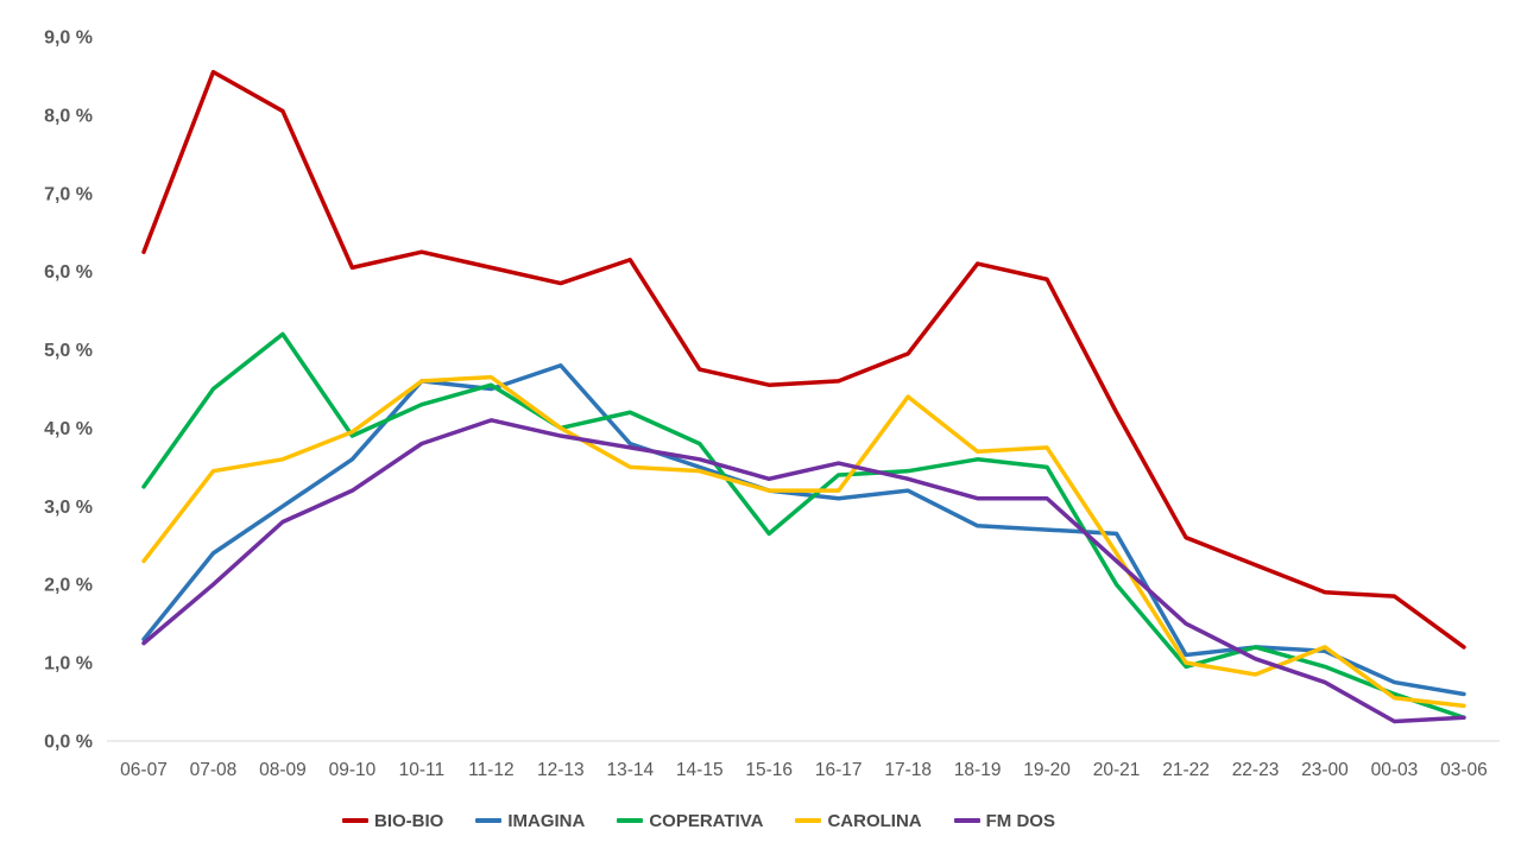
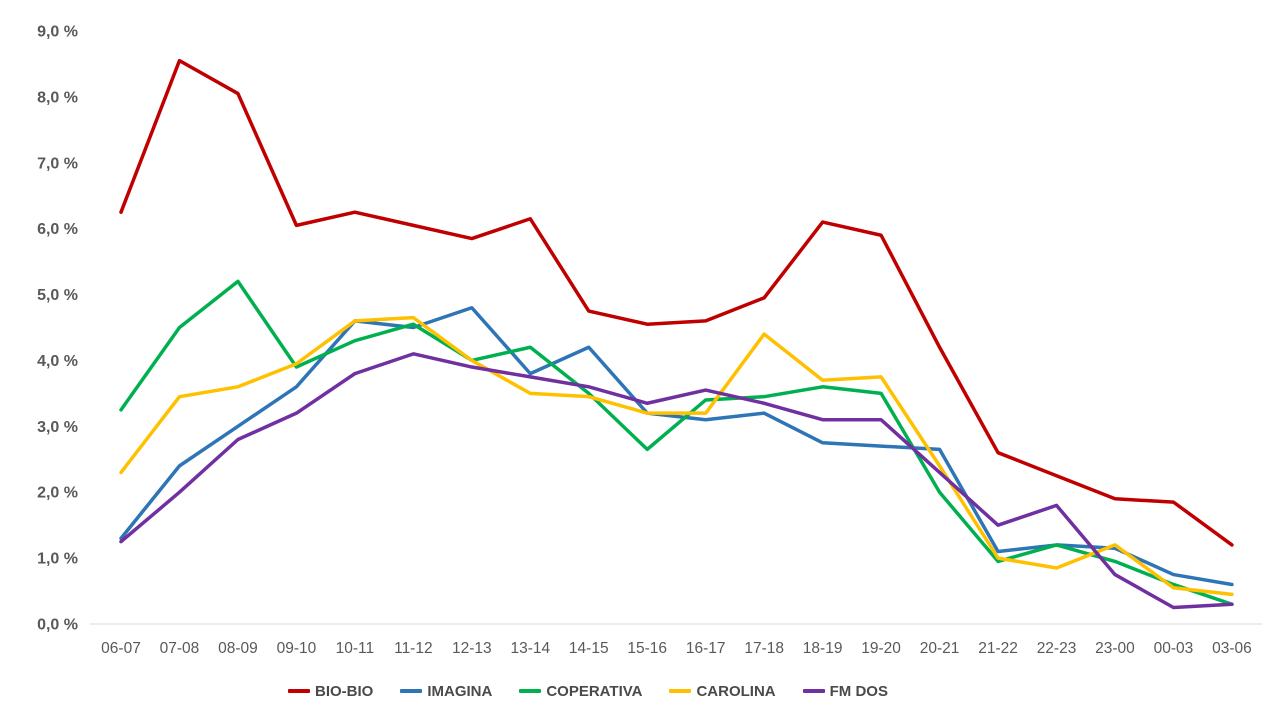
IMAGINA/14-15: 3,5% -> 4,2%
COPERATIVA/14-15: 3,8% -> 3,5%
FM DOS/22-23: 1,1% -> 1,8%
